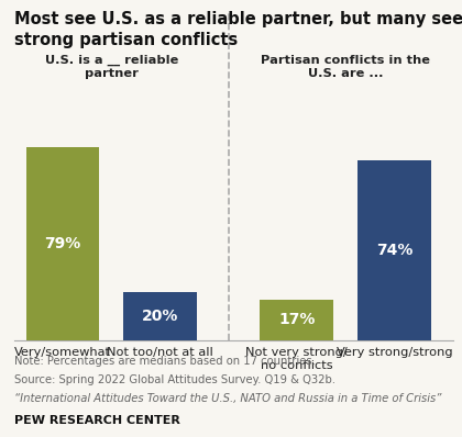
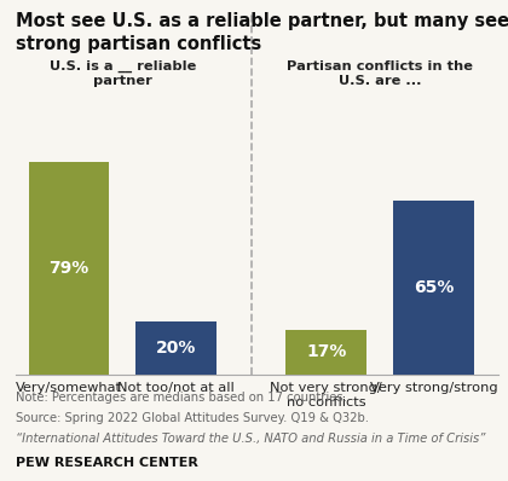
Very strong/strong: 74% -> 65%
